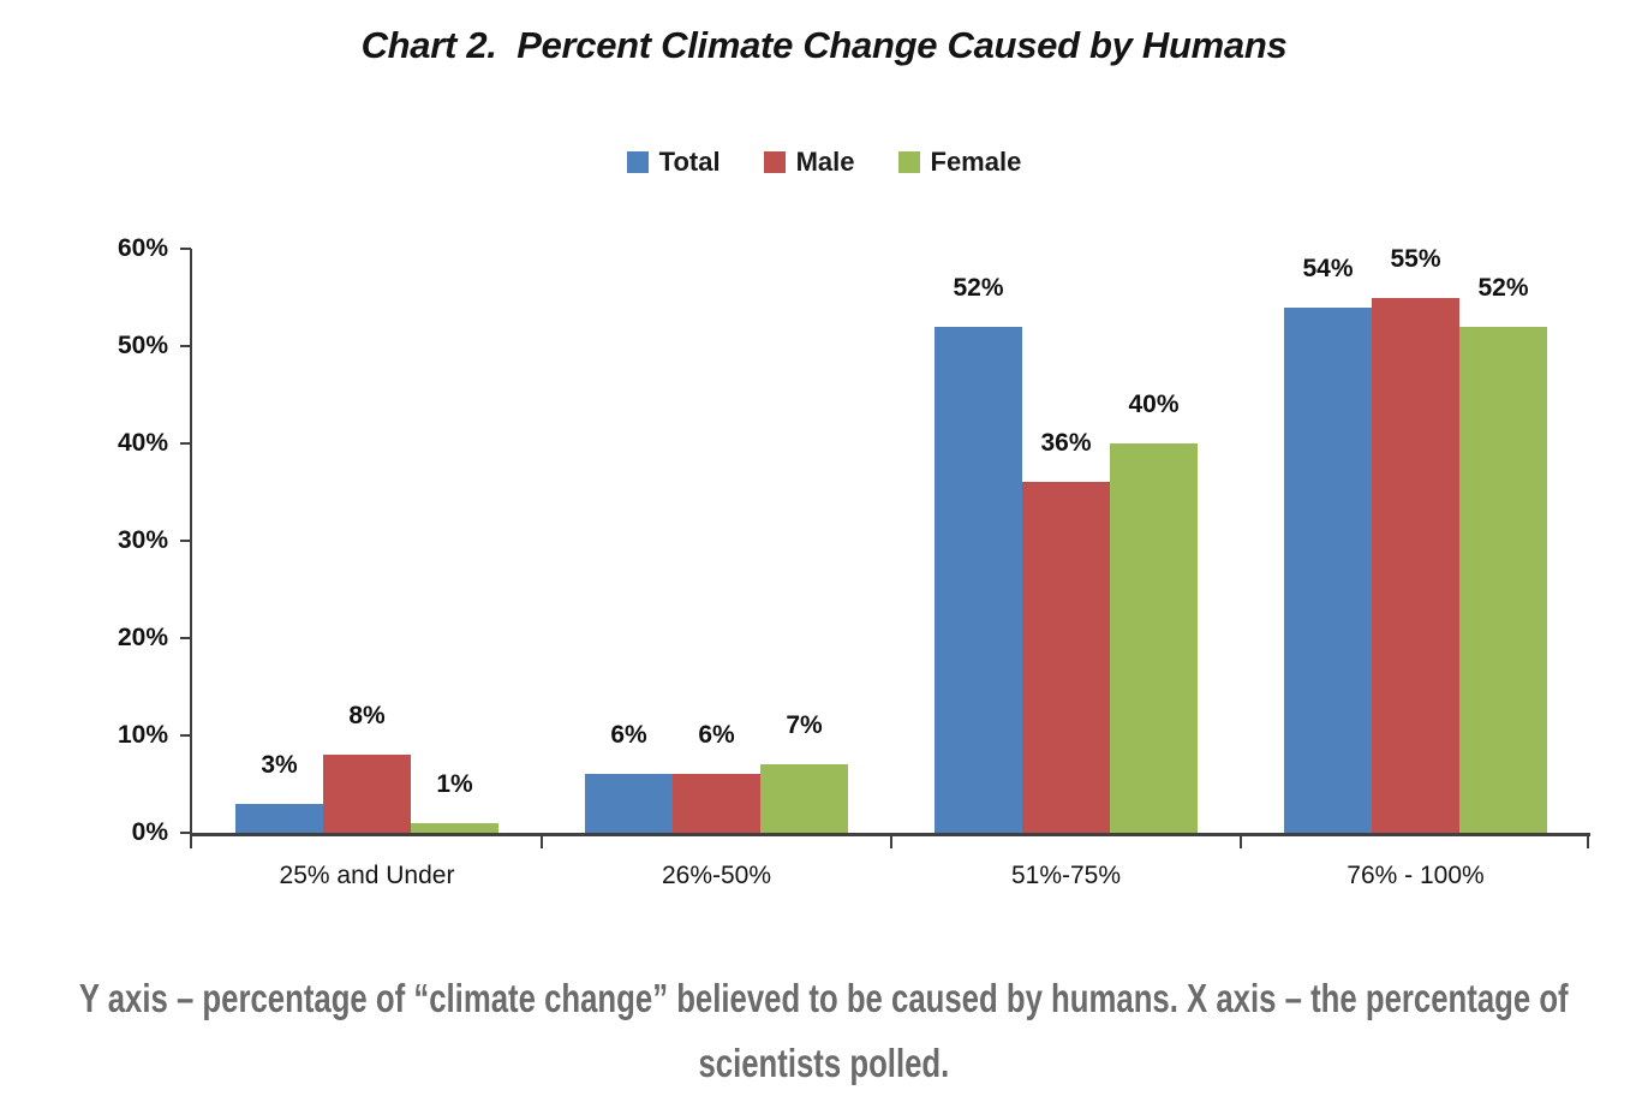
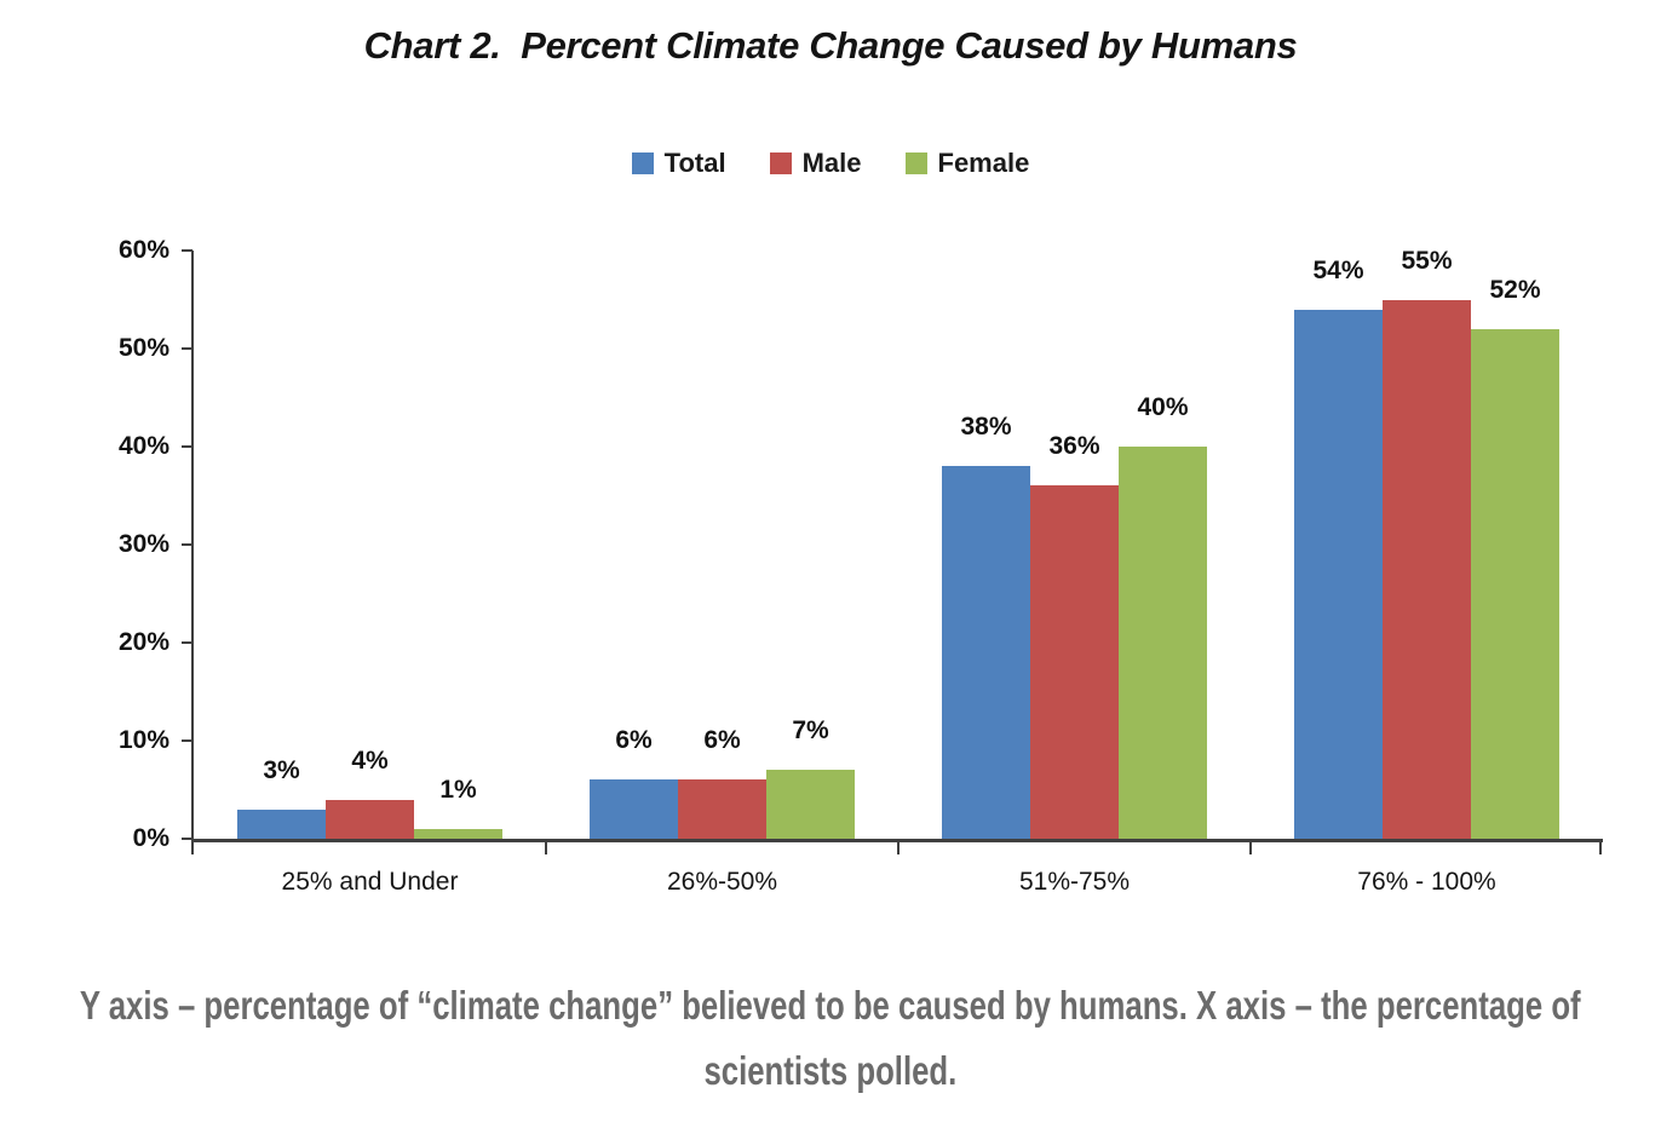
Male/25% and Under: 8% -> 4%
Total/51%-75%: 52% -> 38%
